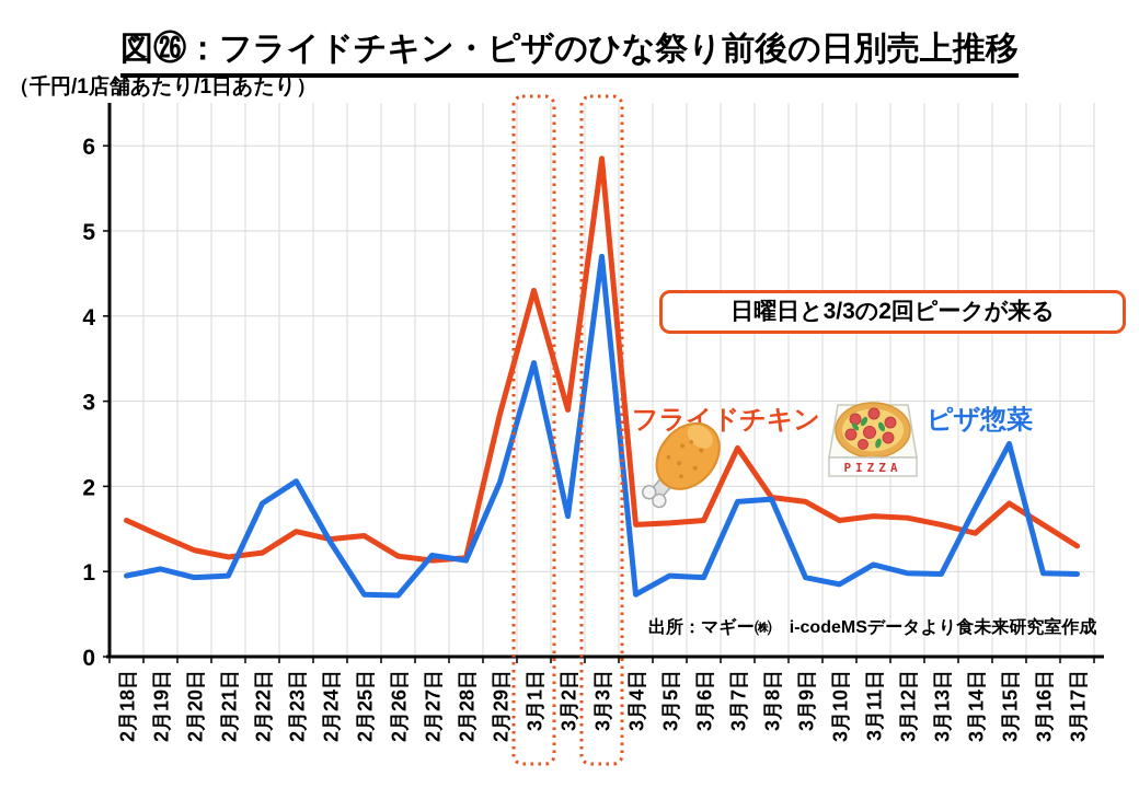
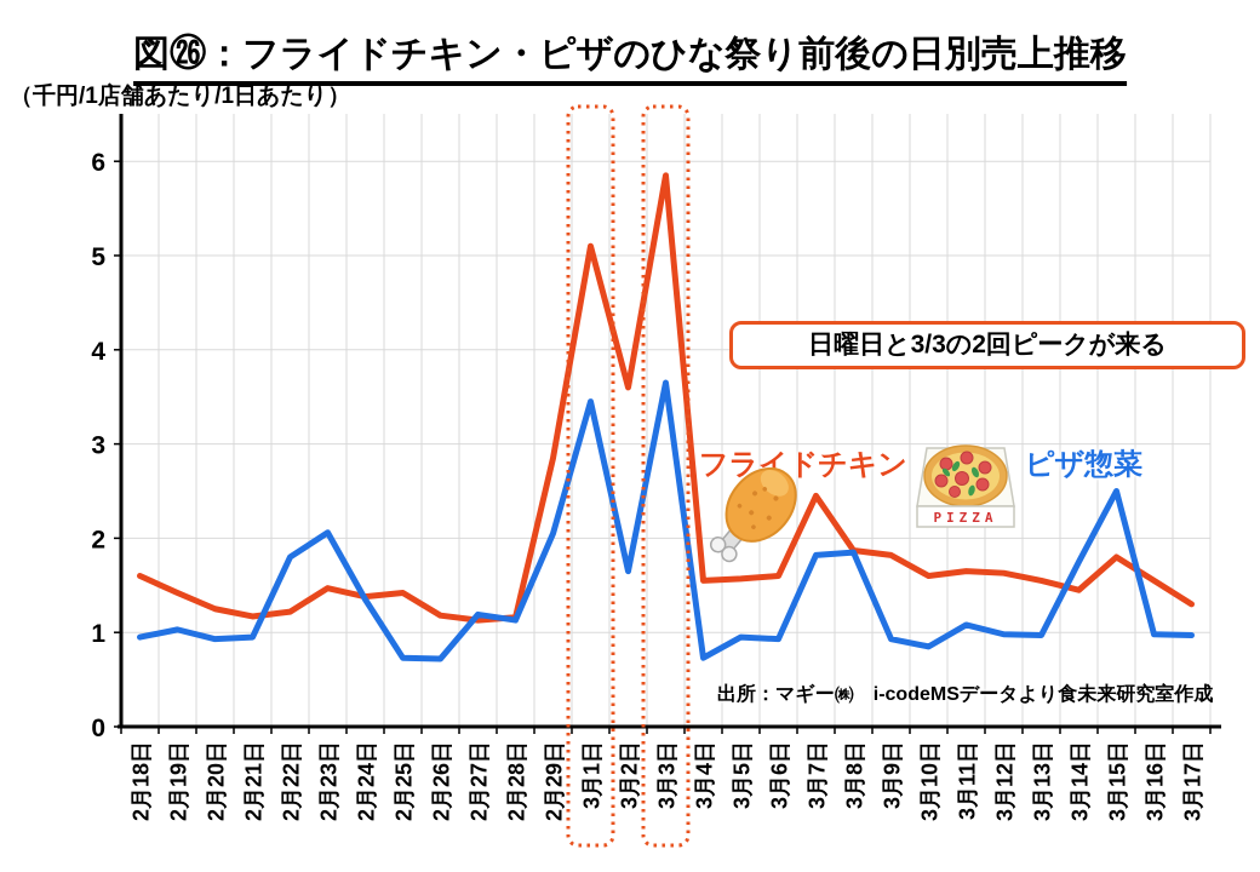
フライドチキン/3月1日: 4.3 -> 5.1
フライドチキン/3月2日: 2.9 -> 3.6
ピザ惣菜/3月3日: 4.7 -> 3.6
